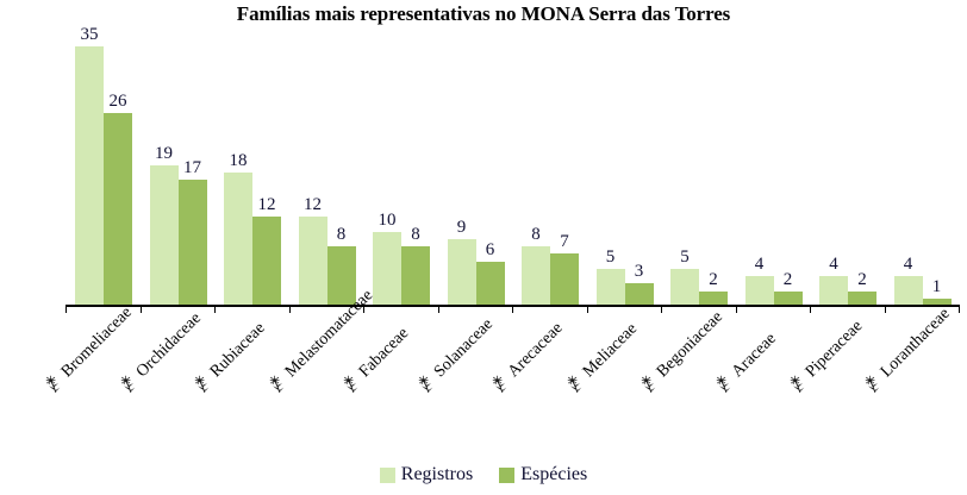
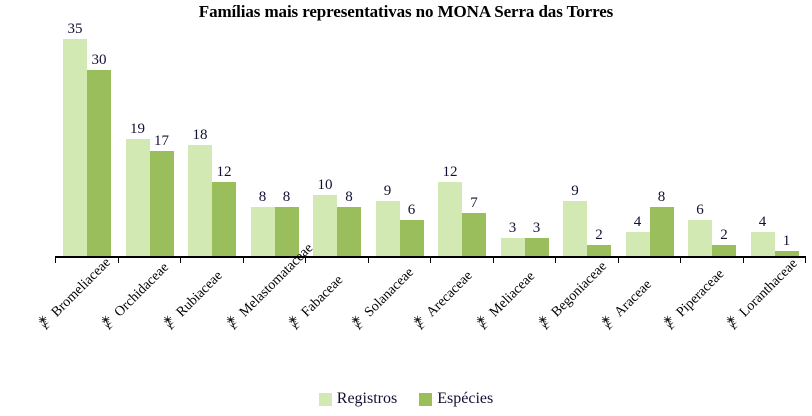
Espécies/Bromeliaceae: 26 -> 30
Registros/Melastomataceae: 12 -> 8
Registros/Arecaceae: 8 -> 12
Registros/Meliaceae: 5 -> 3
Registros/Begoniaceae: 5 -> 9
Espécies/Araceae: 2 -> 8
Registros/Piperaceae: 4 -> 6
